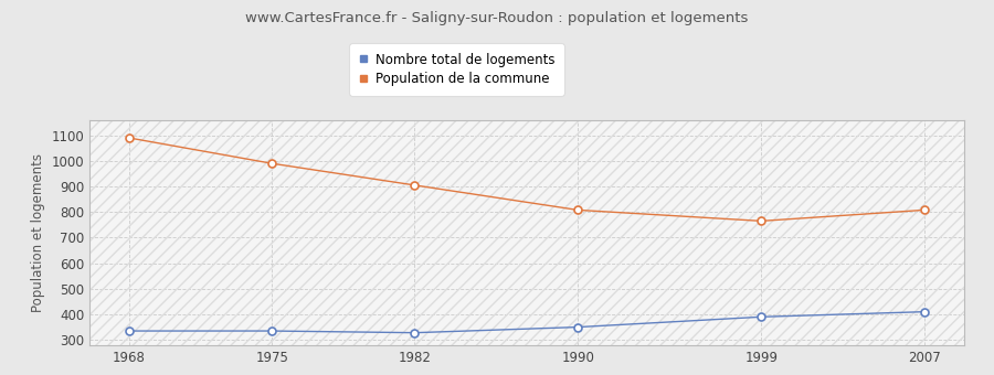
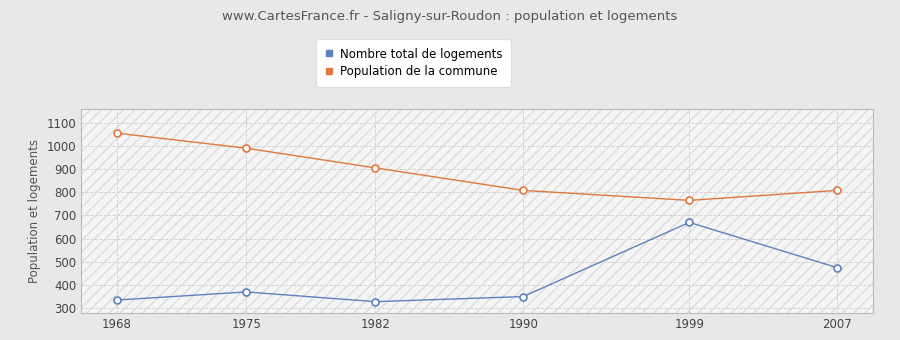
Population de la commune/1968: 1090 -> 1055
Nombre total de logements/1975: 335 -> 370
Nombre total de logements/1999: 390 -> 670
Nombre total de logements/2007: 410 -> 475
